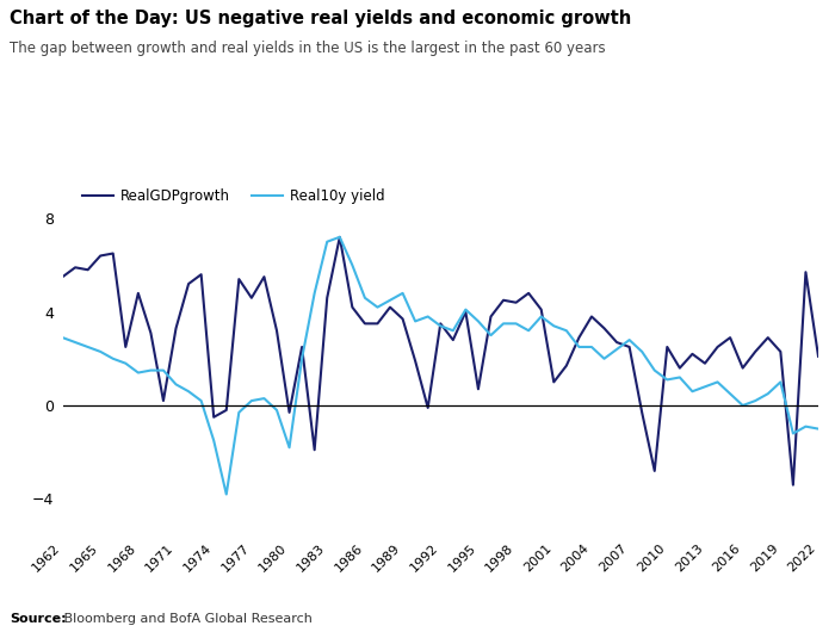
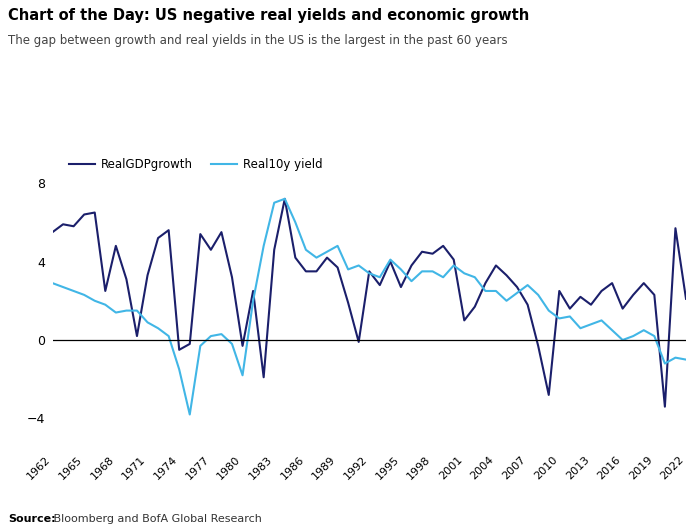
RealGDPgrowth/1995: 0.7 -> 2.7
RealGDPgrowth/2007: 2.5 -> 1.8
Real10y yield/2019: 1.0 -> 0.2
